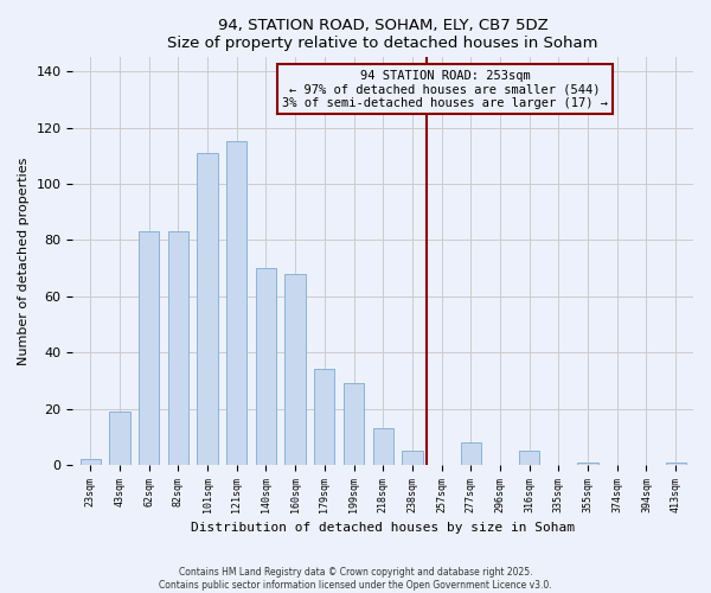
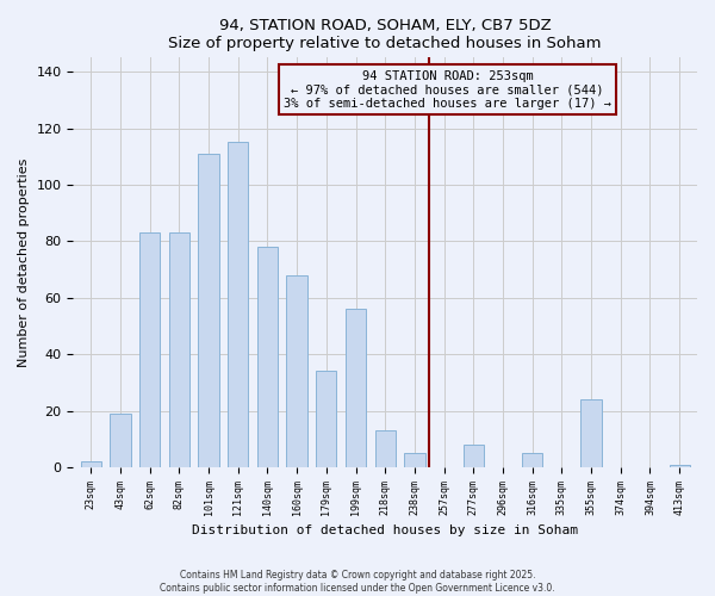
140sqm: 70 -> 78
199sqm: 29 -> 56
355sqm: 1 -> 24
